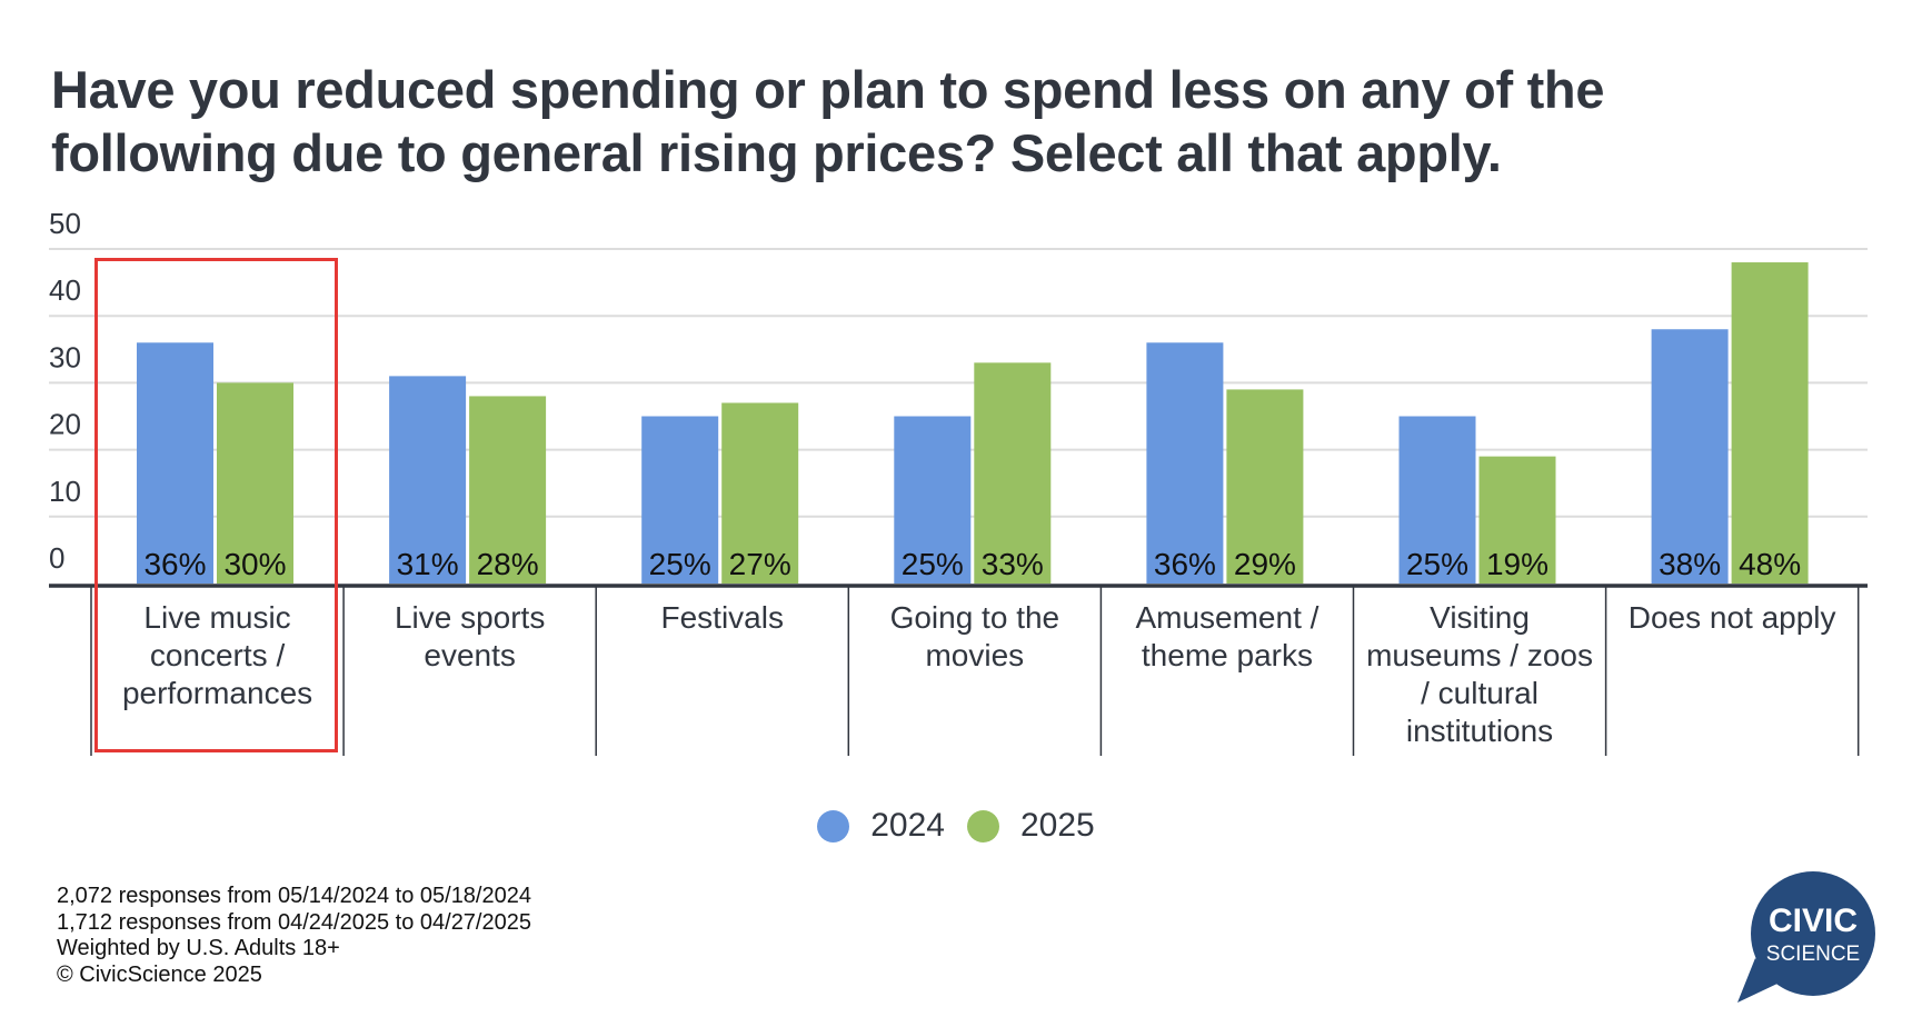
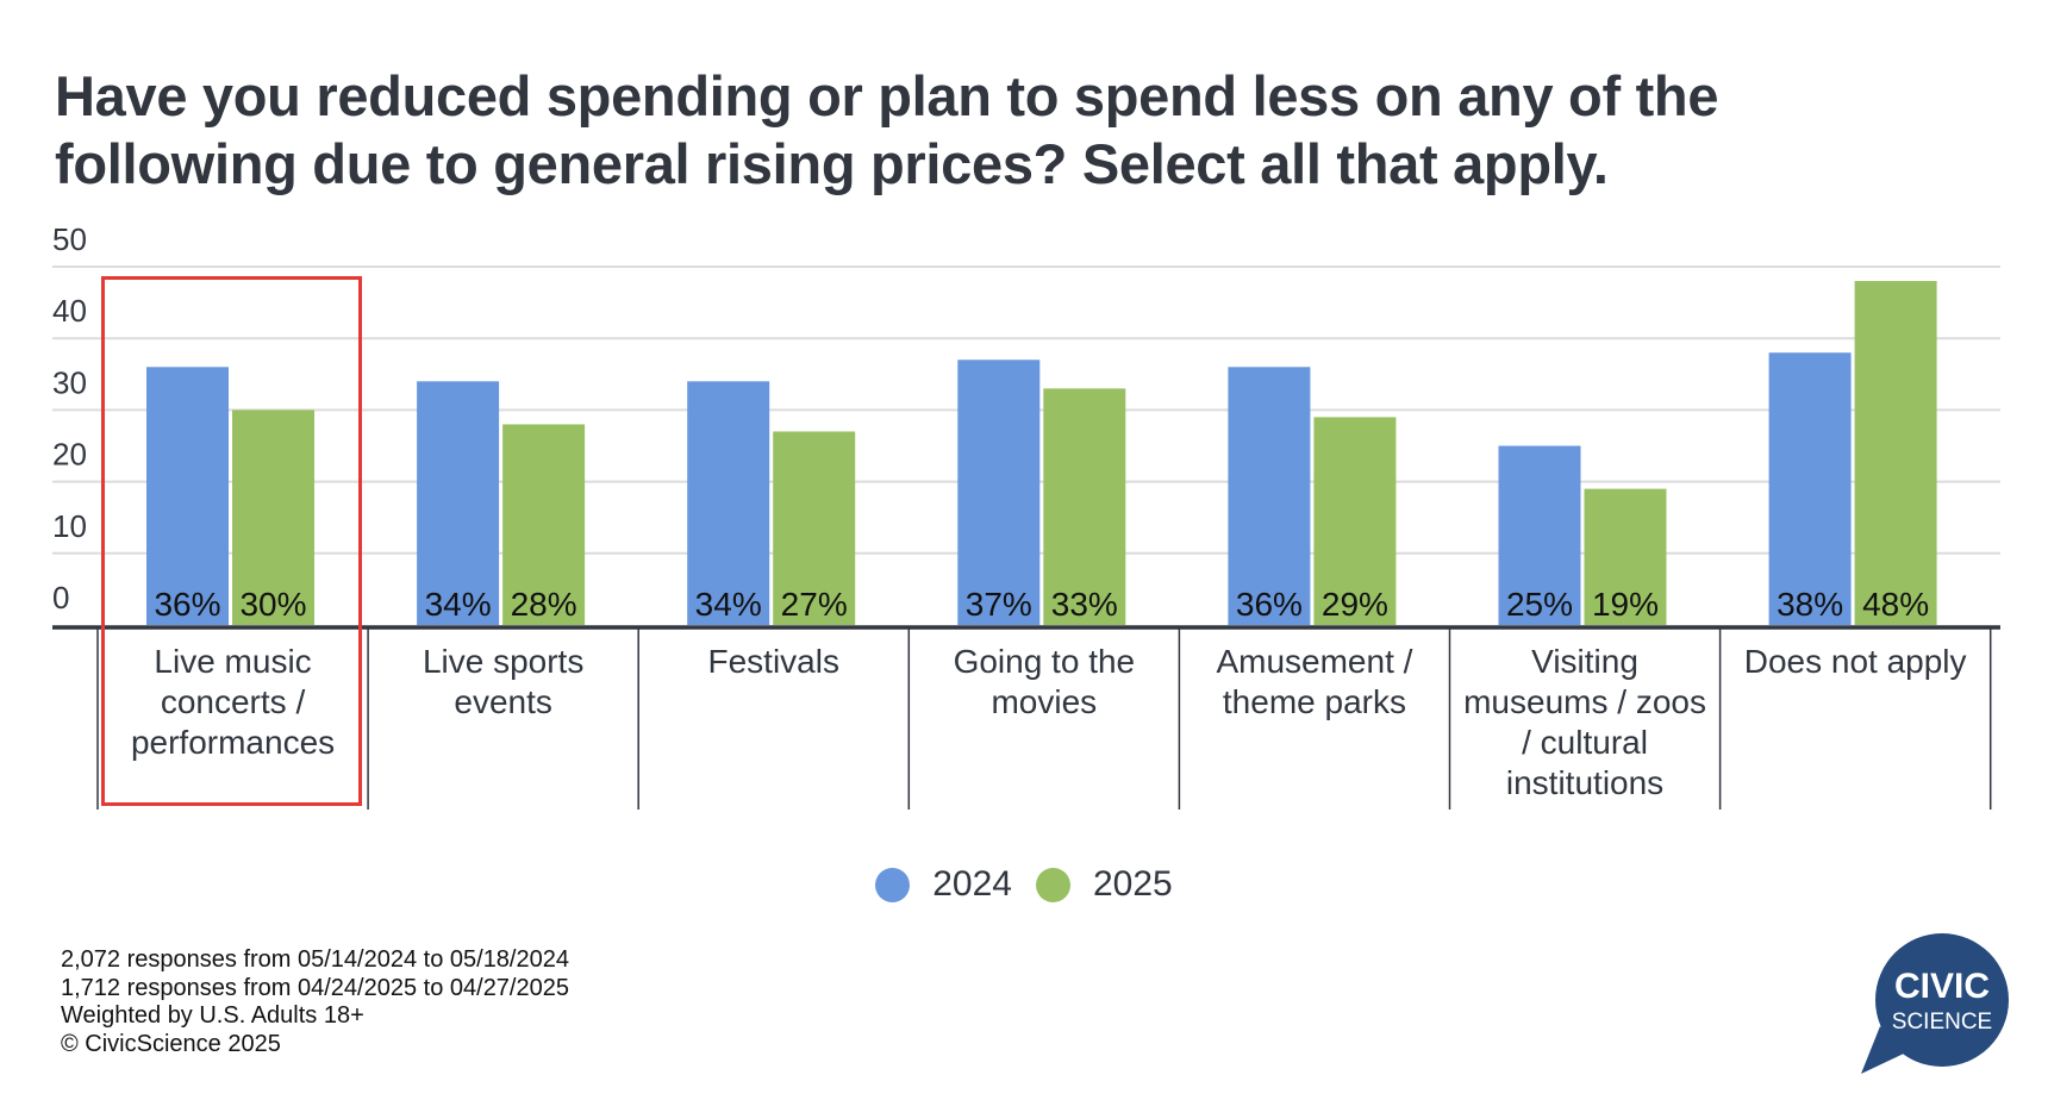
2024/Live sports events: 31% -> 34%
2024/Festivals: 25% -> 34%
2024/Going to the movies: 25% -> 37%
